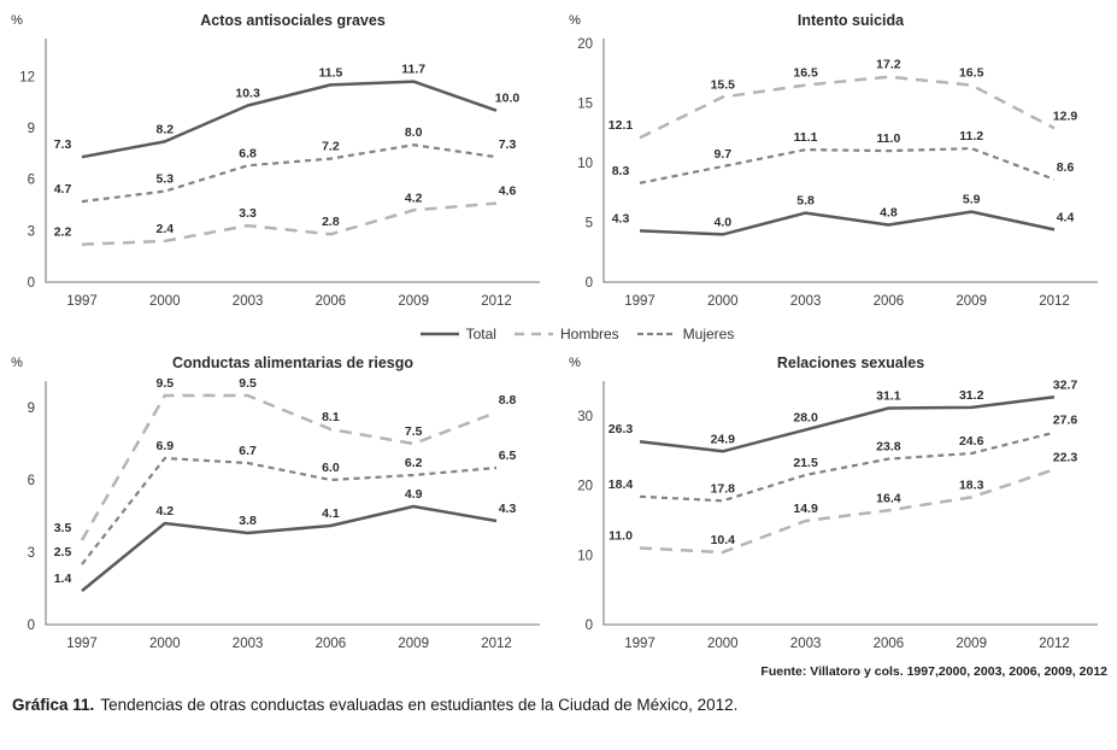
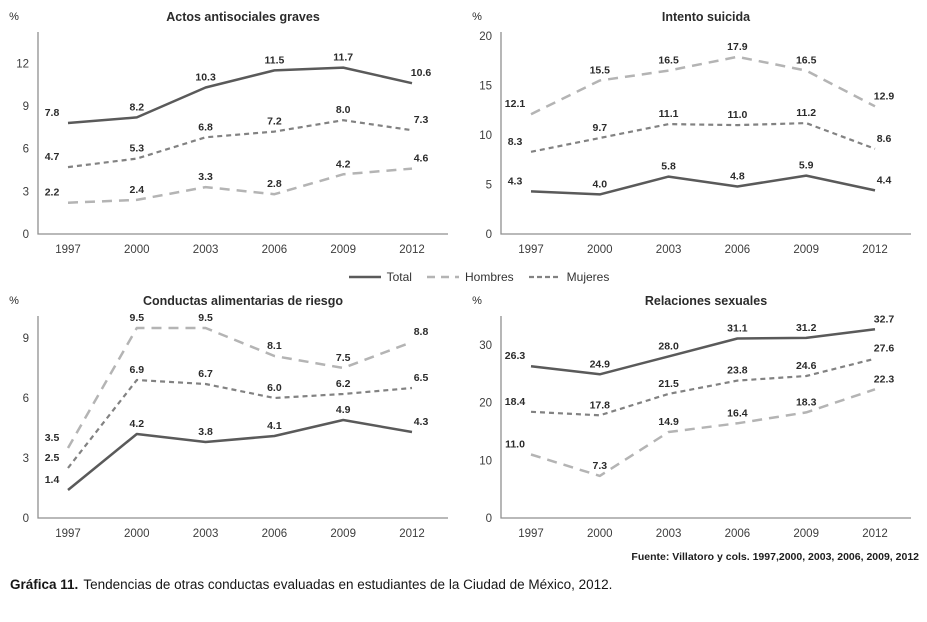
Actos antisociales graves/Total/1997: 7.3 -> 7.8
Actos antisociales graves/Total/2012: 10.0 -> 10.6
Intento suicida/Hombres/2006: 17.2 -> 17.9
Relaciones sexuales/Hombres/2000: 10.4 -> 7.3
